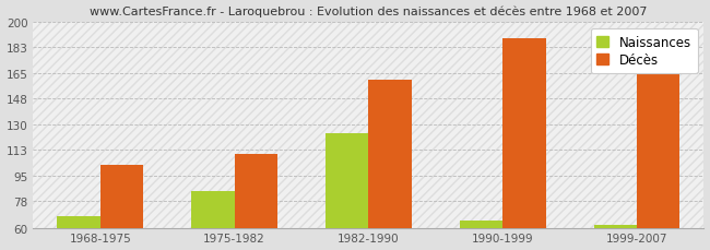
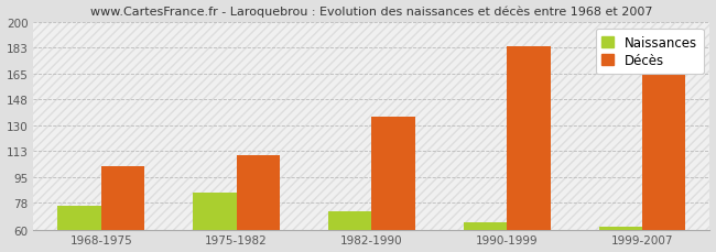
Naissances/1968-1975: 68 -> 76
Naissances/1982-1990: 124 -> 72
Décès/1982-1990: 161 -> 136
Décès/1990-1999: 189 -> 184
